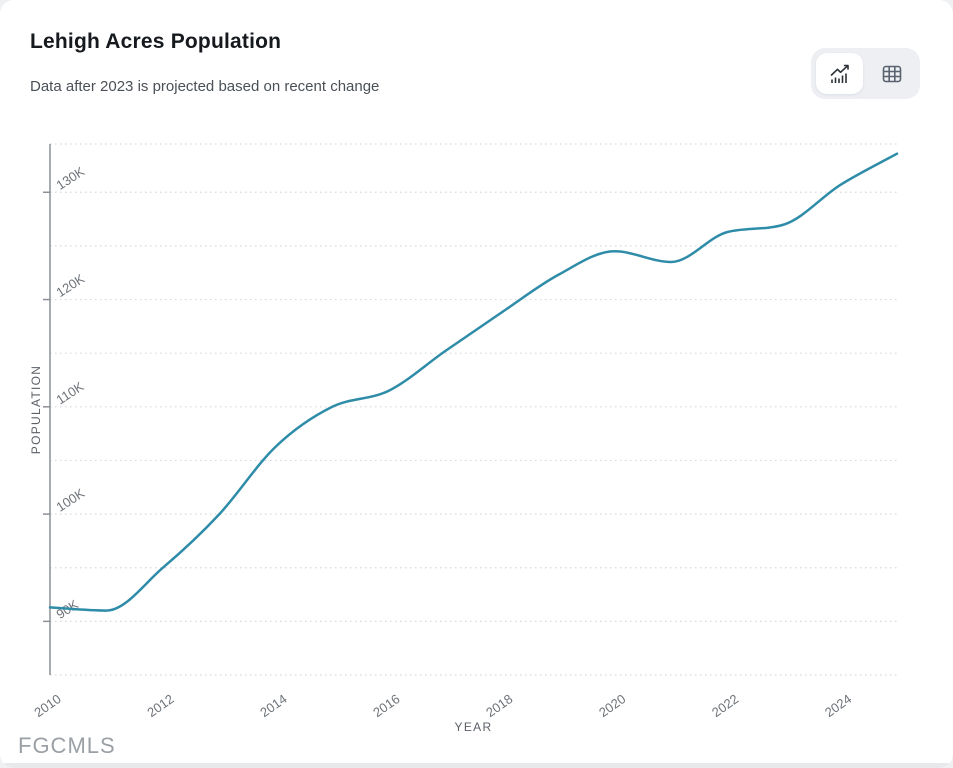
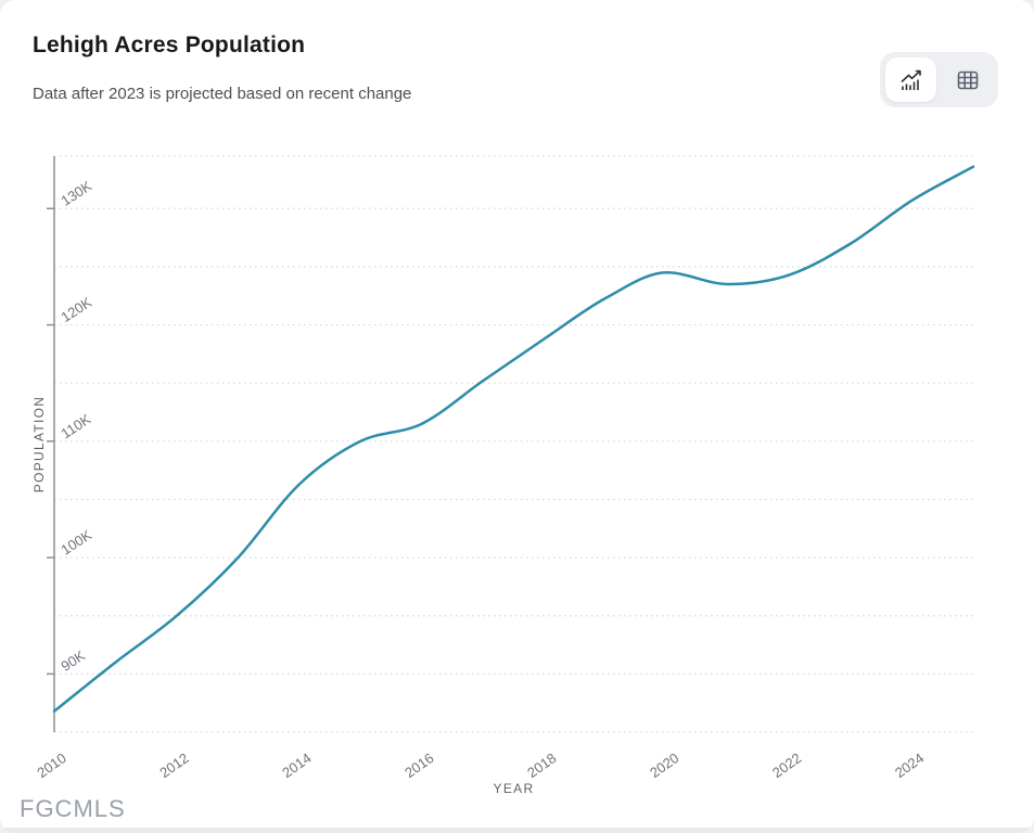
2010: 91.3K -> 86.8K
2022: 126.3K -> 124.3K
